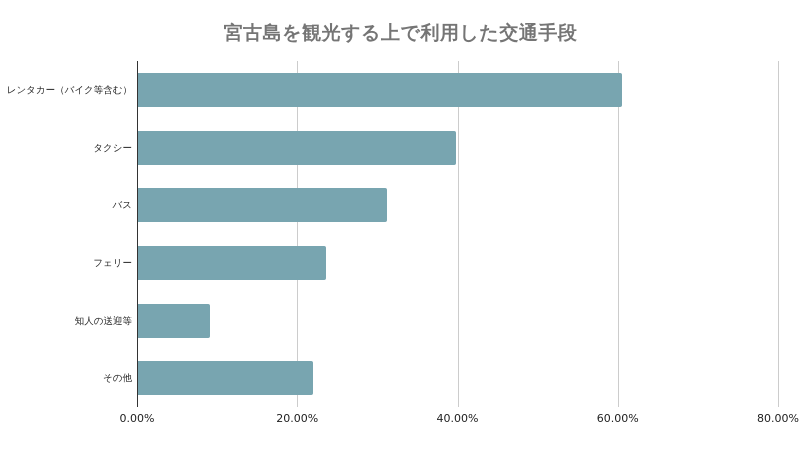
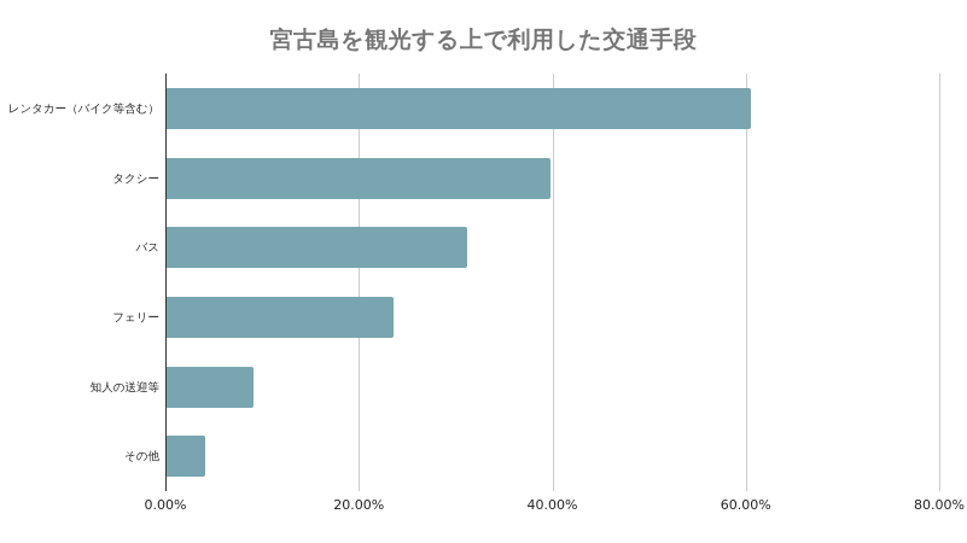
その他: 22% -> 4%
